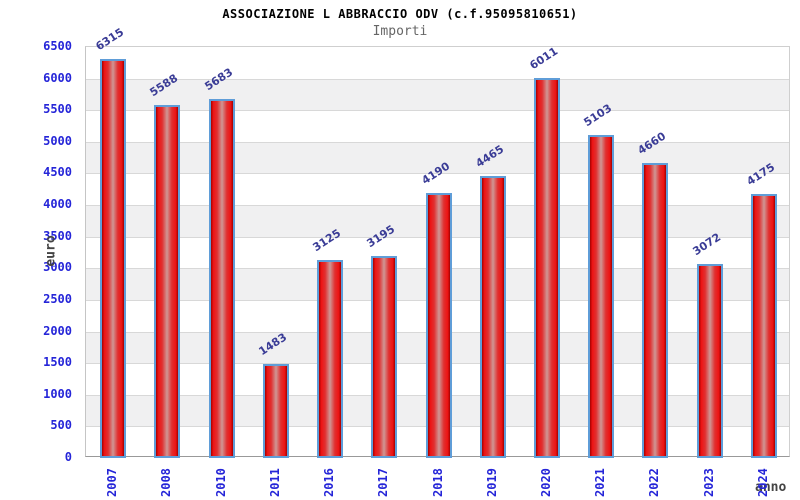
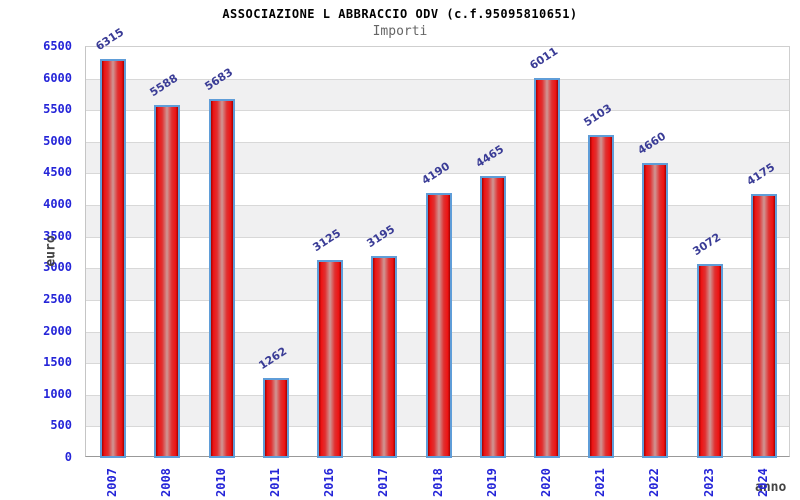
2011: 1483 -> 1262
